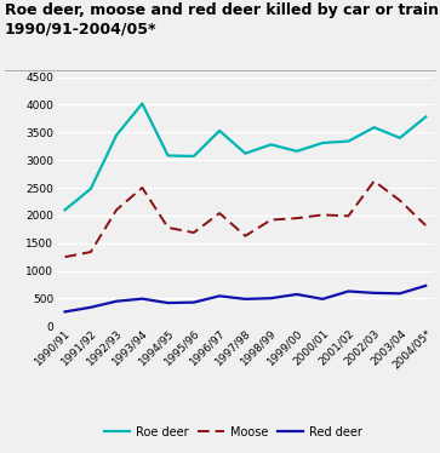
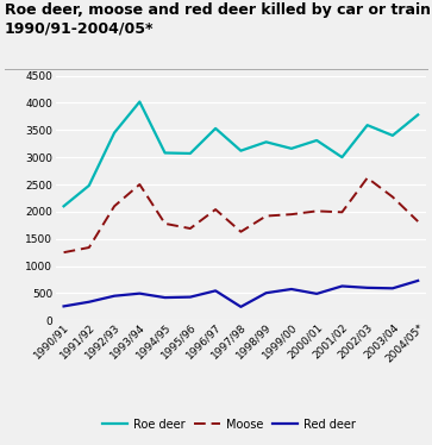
Red deer/1997/98: 490 -> 250
Roe deer/2001/02: 3340 -> 3000
